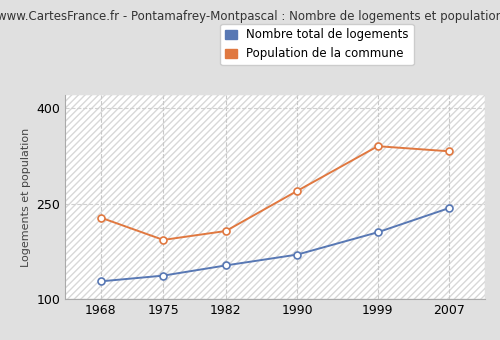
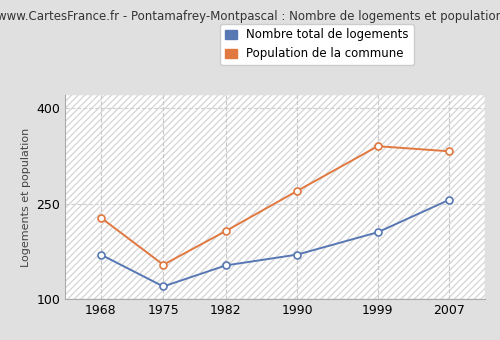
Nombre total de logements/1968: 128 -> 170
Nombre total de logements/1975: 137 -> 120
Population de la commune/1975: 193 -> 154
Nombre total de logements/2007: 243 -> 256
